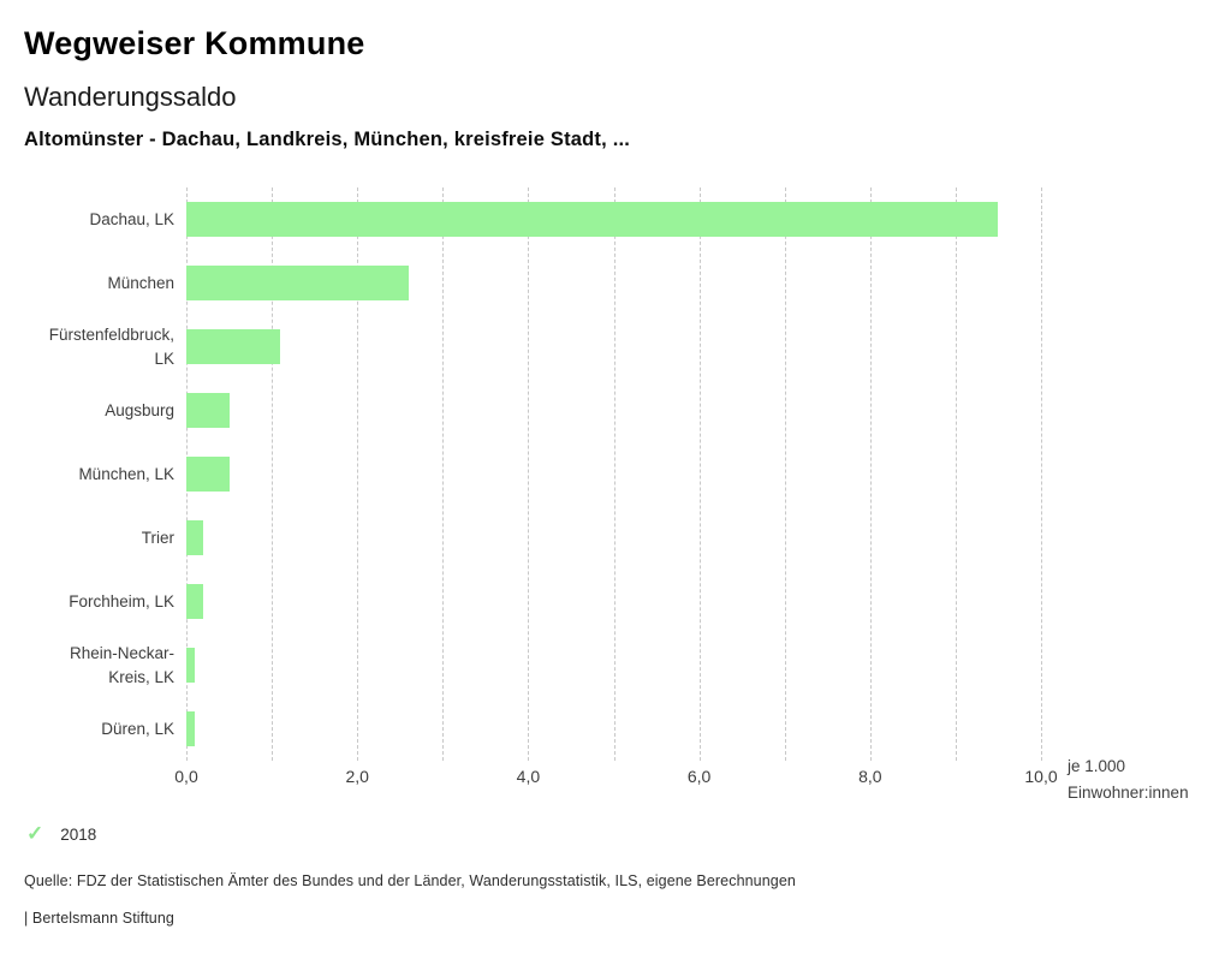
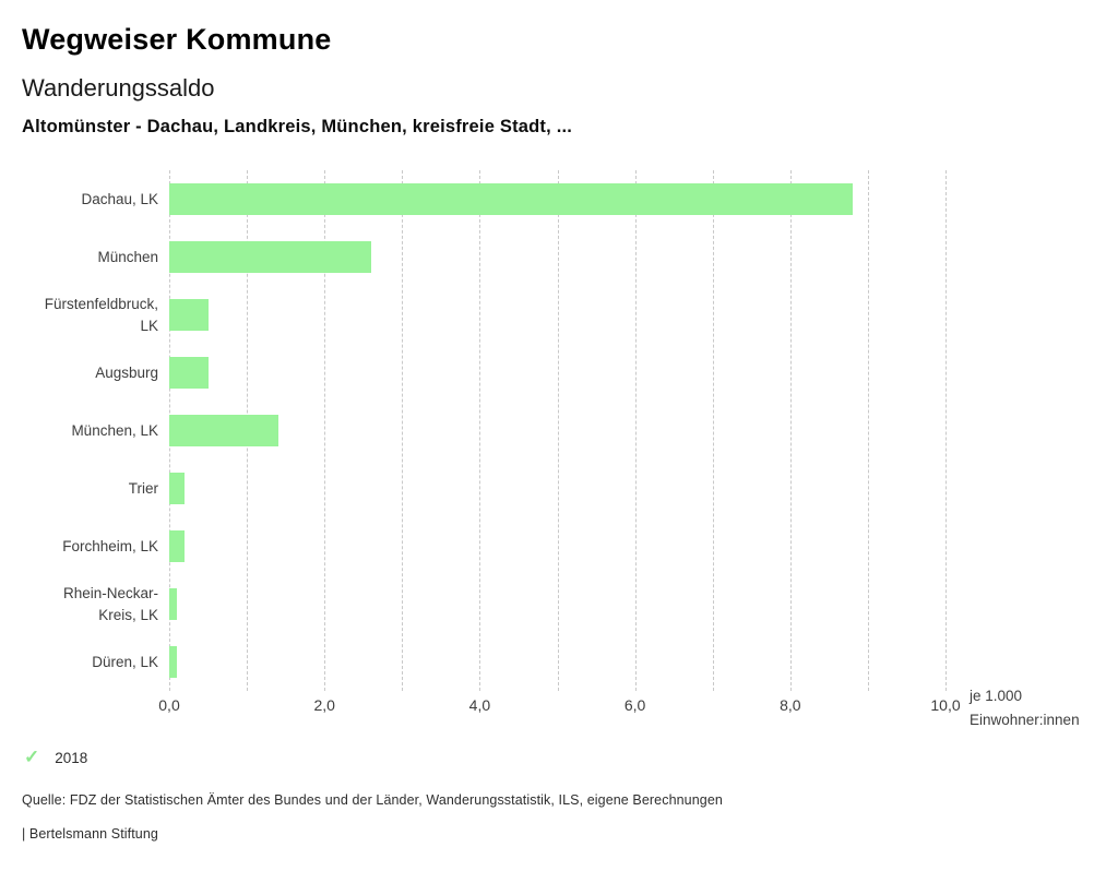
Dachau, LK: 9,5 -> 8,8
Fürstenfeldbruck, LK: 1,1 -> 0,5
München, LK: 0,5 -> 1,4
